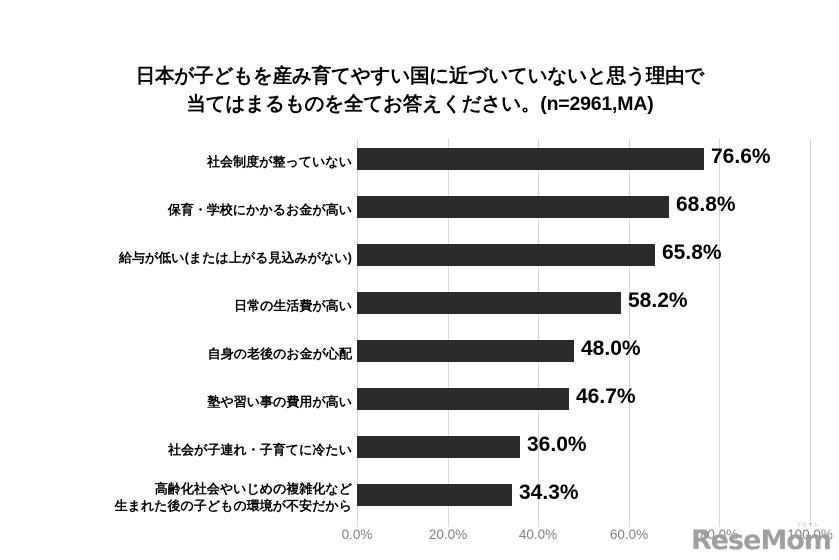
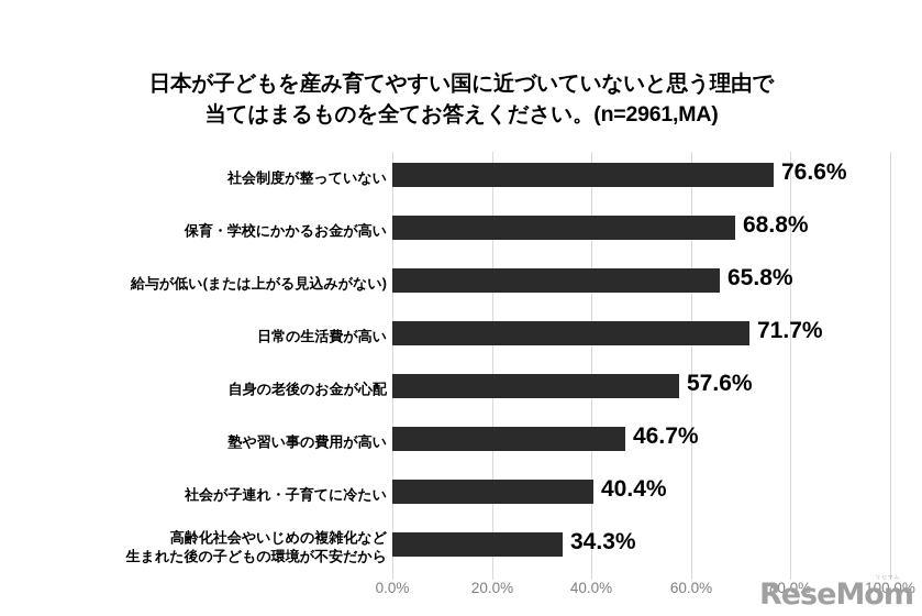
日常の生活費が高い: 58.2% -> 71.7%
自身の老後のお金が心配: 48.0% -> 57.6%
社会が子連れ・子育てに冷たい: 36.0% -> 40.4%
